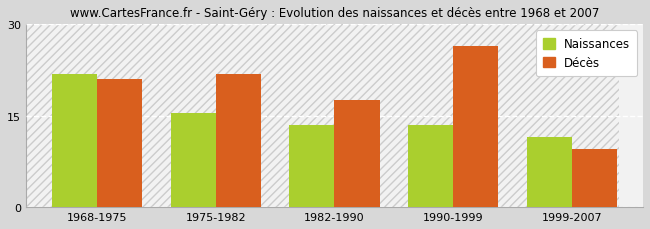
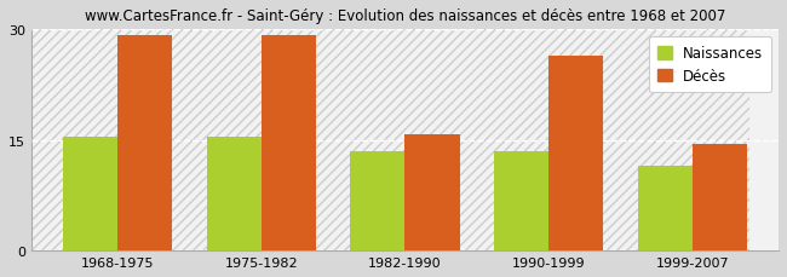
Naissances/1968-1975: 21.8 -> 15.5
Décès/1968-1975: 21.0 -> 29.3
Décès/1975-1982: 21.8 -> 29.3
Décès/1982-1990: 17.6 -> 15.8
Décès/1999-2007: 9.6 -> 14.5
